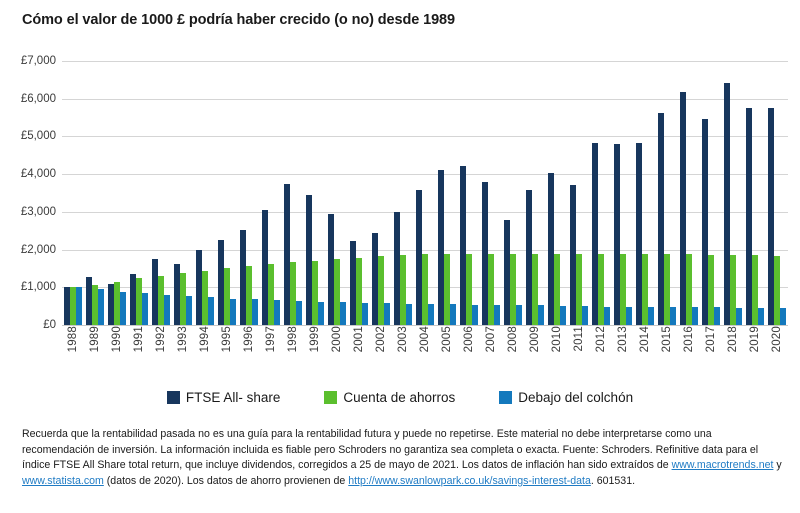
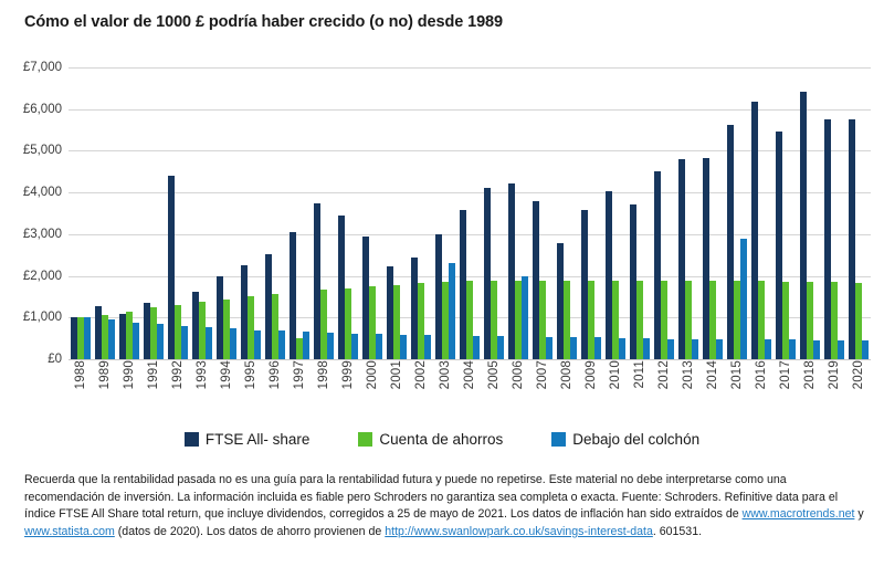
FTSE All- share/1992: £1800 -> £4400
Cuenta de ahorros/1997: £1600 -> £500
Debajo del colchón/2003: £600 -> £2300
Debajo del colchón/2006: £500 -> £2000
FTSE All- share/2012: £4800 -> £4500
Debajo del colchón/2015: £500 -> £2900
